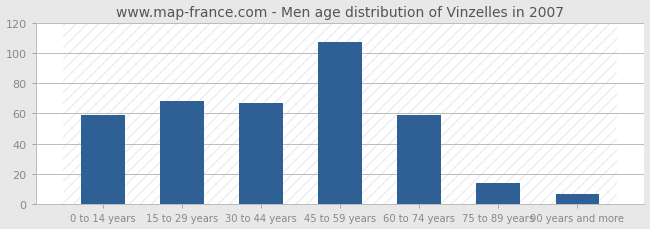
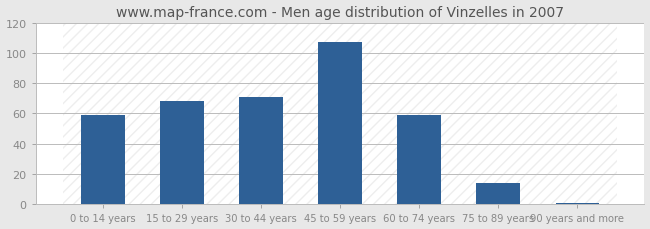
30 to 44 years: 67 -> 71
90 years and more: 7 -> 1
